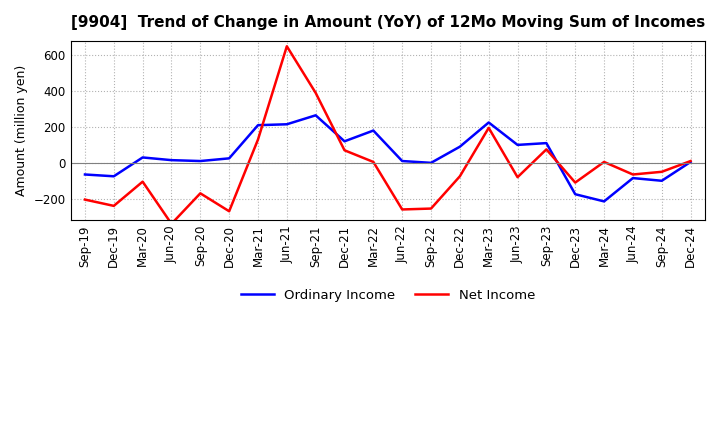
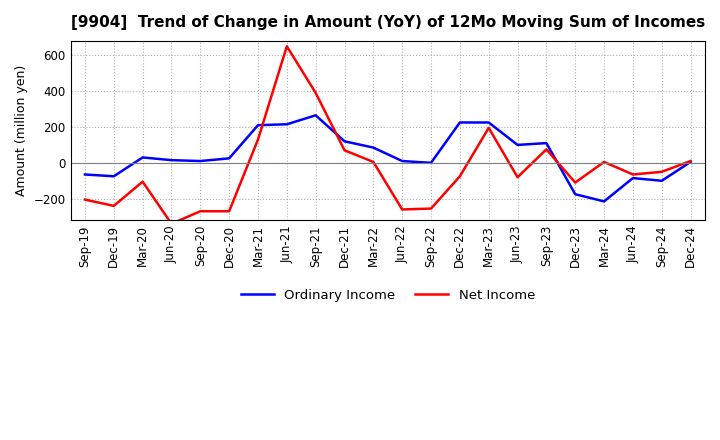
Net Income/Sep-20: -170 -> -270
Ordinary Income/Mar-22: 180 -> 80
Ordinary Income/Dec-22: 90 -> 220
